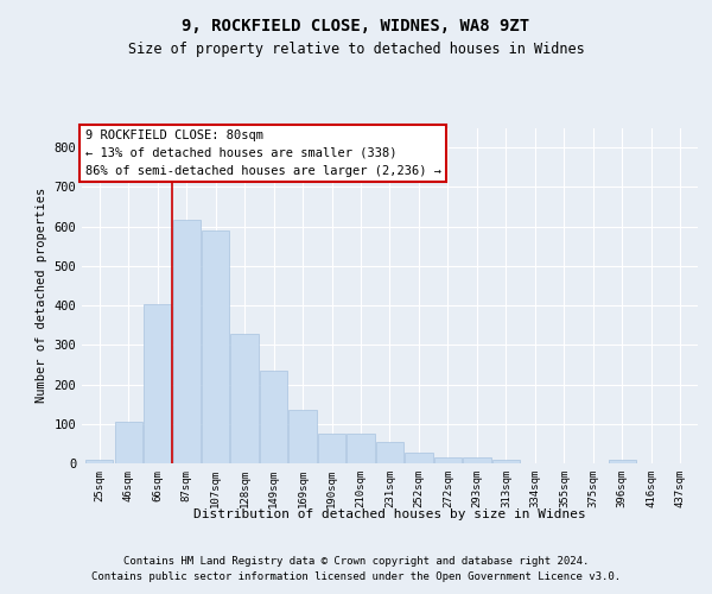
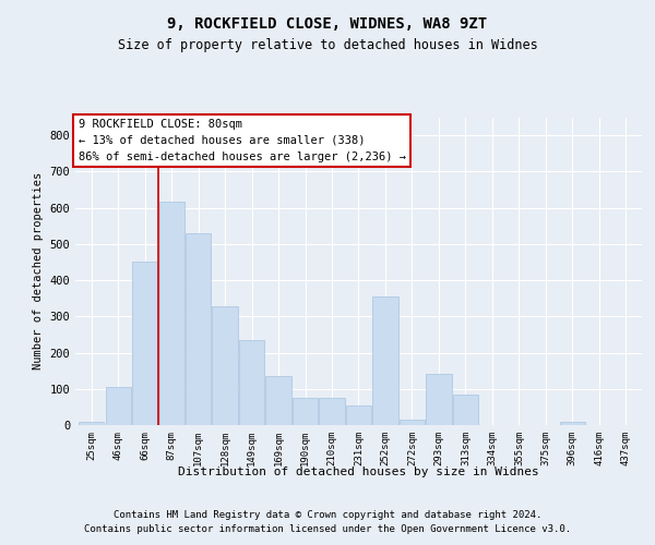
66sqm: 404 -> 450
107sqm: 590 -> 530
252sqm: 27 -> 355
293sqm: 16 -> 140
313sqm: 8 -> 85
